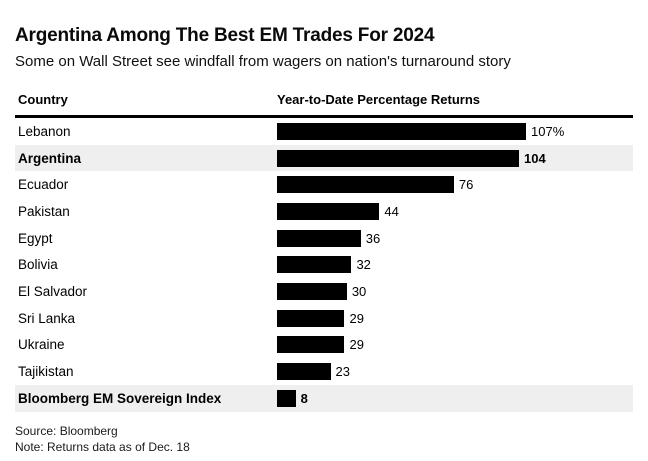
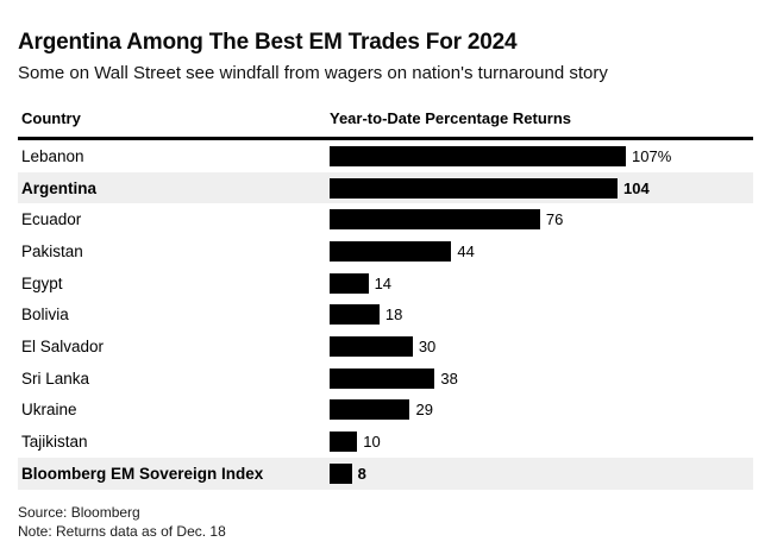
Egypt: 36 -> 14
Bolivia: 32 -> 18
Sri Lanka: 29 -> 38
Tajikistan: 23 -> 10
